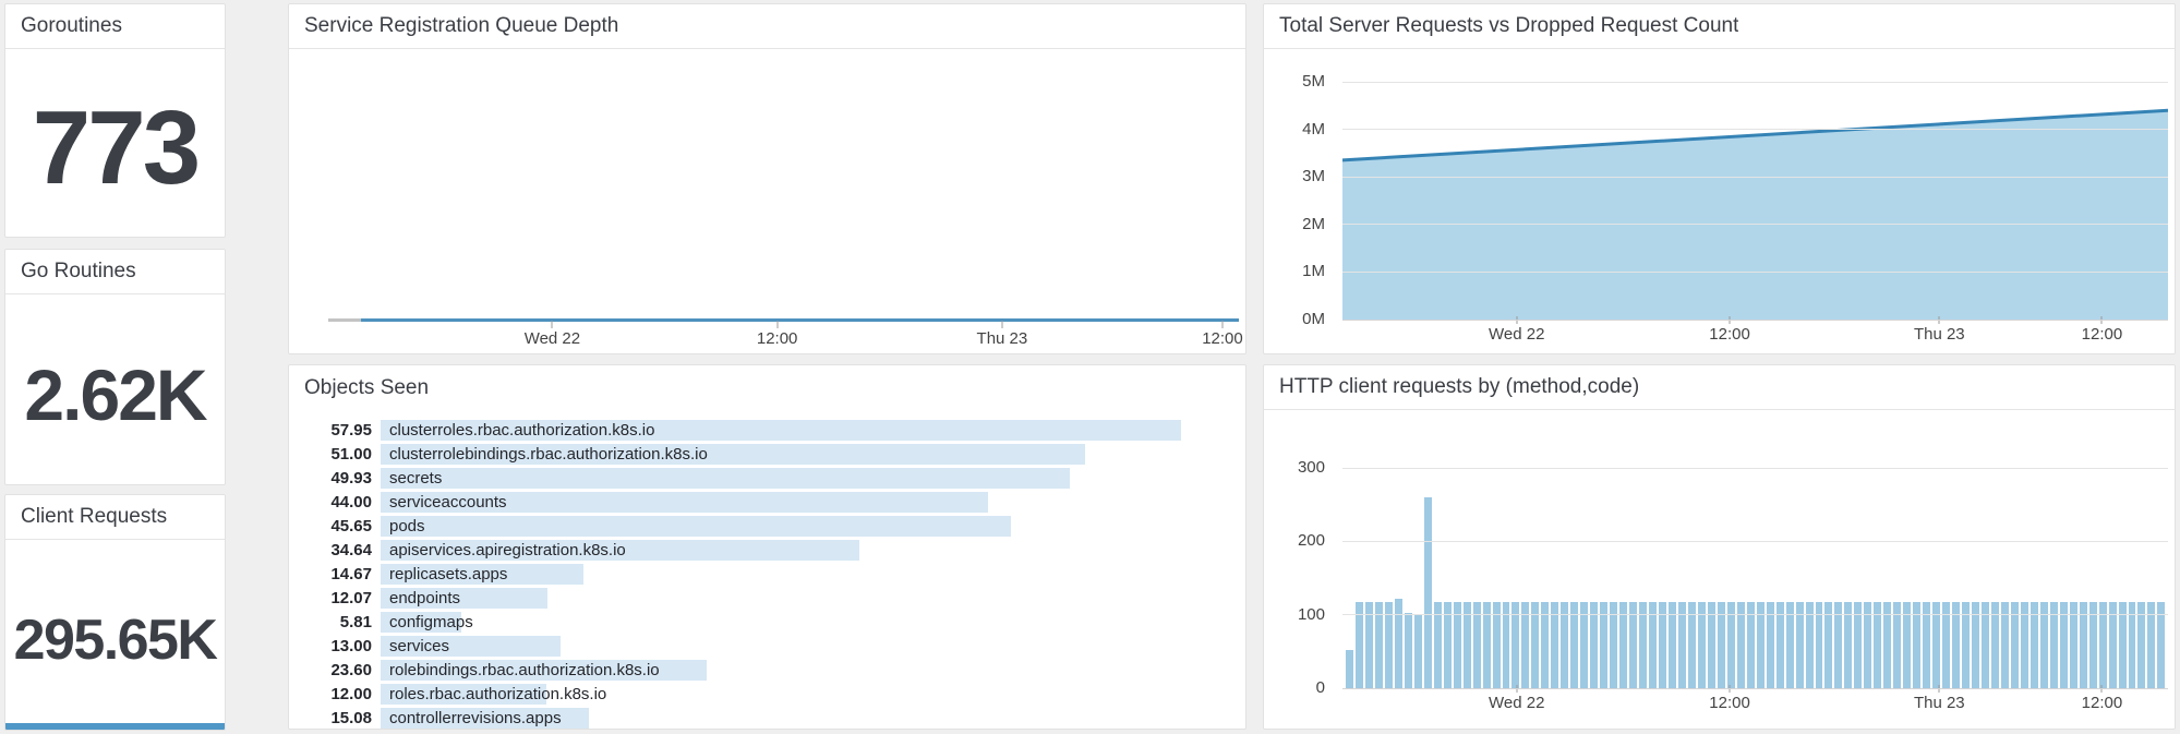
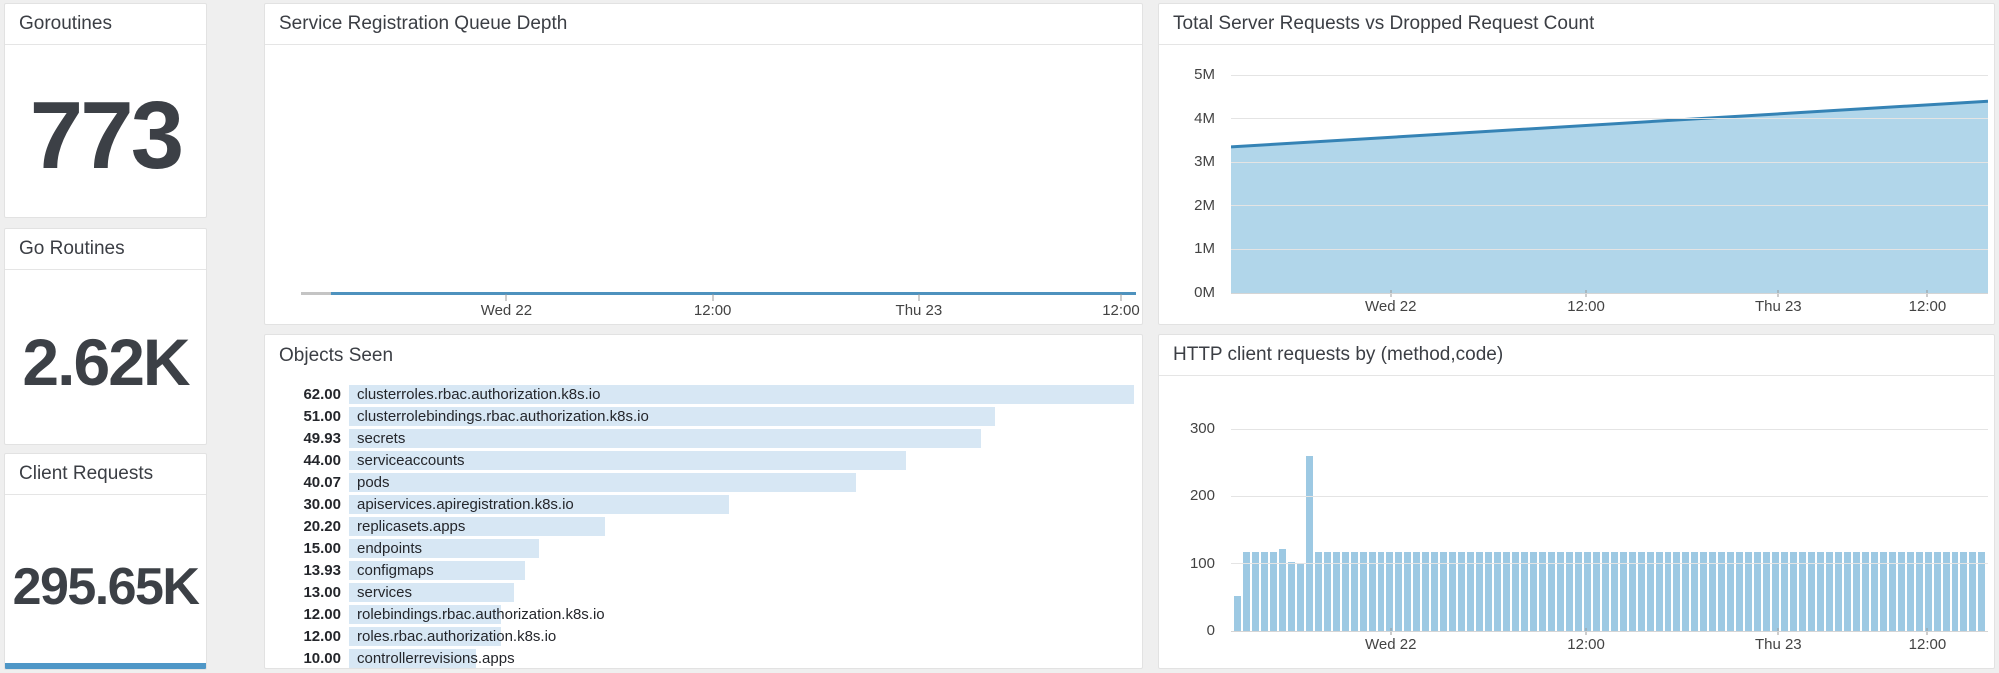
Objects Seen/clusterroles.rbac.authorization.k8s.io: 57.95 -> 62.00
Objects Seen/pods: 45.65 -> 40.07
Objects Seen/apiservices.apiregistration.k8s.io: 34.64 -> 30.00
Objects Seen/replicasets.apps: 14.67 -> 20.20
Objects Seen/endpoints: 12.07 -> 15.00
Objects Seen/configmaps: 5.81 -> 13.93
Objects Seen/rolebindings.rbac.authorization.k8s.io: 23.60 -> 12.00
Objects Seen/controllerrevisions.apps: 15.08 -> 10.00
